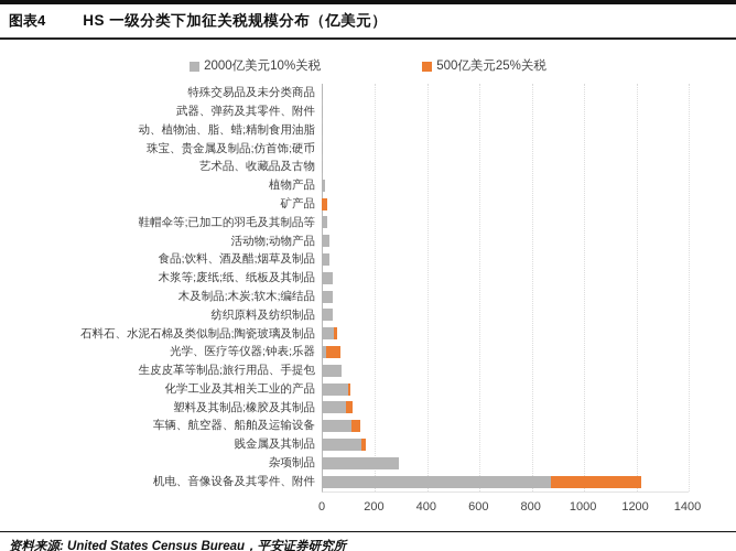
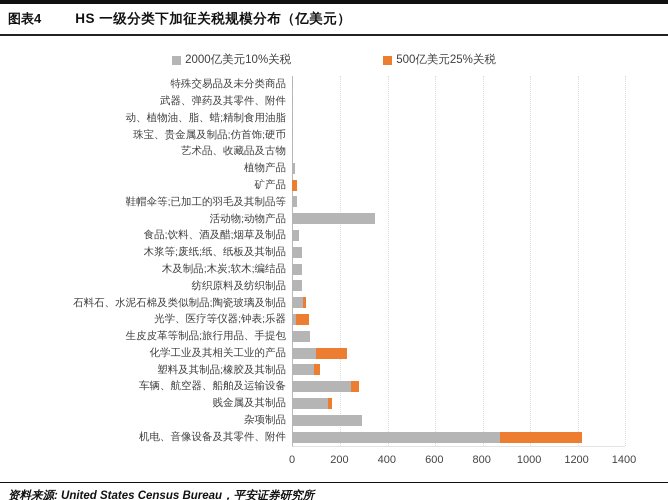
2000亿美元10%关税/活动物;动物产品: 30 -> 350
500亿美元25%关税/化学工业及其相关工业的产品: 10 -> 130
2000亿美元10%关税/车辆、航空器、船舶及运输设备: 120 -> 250
